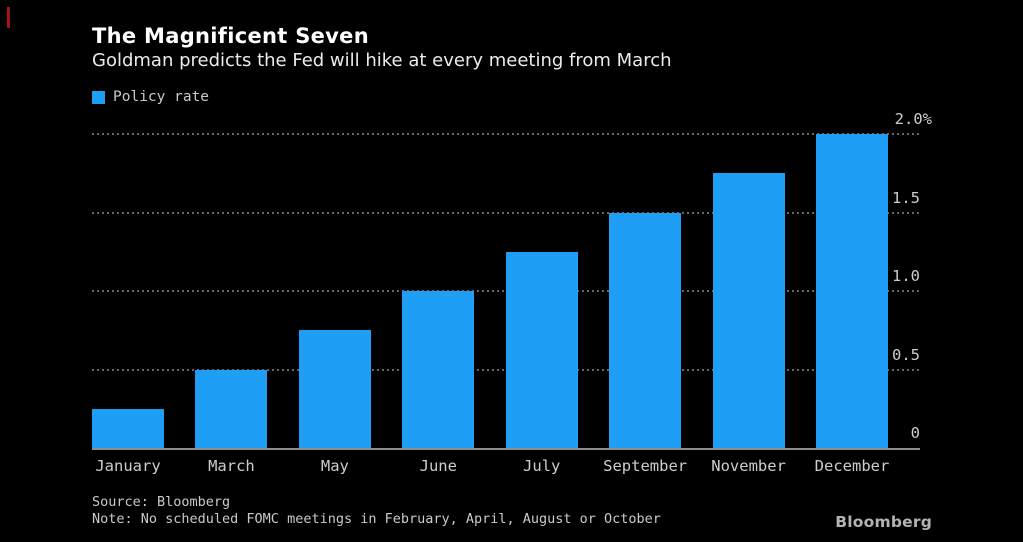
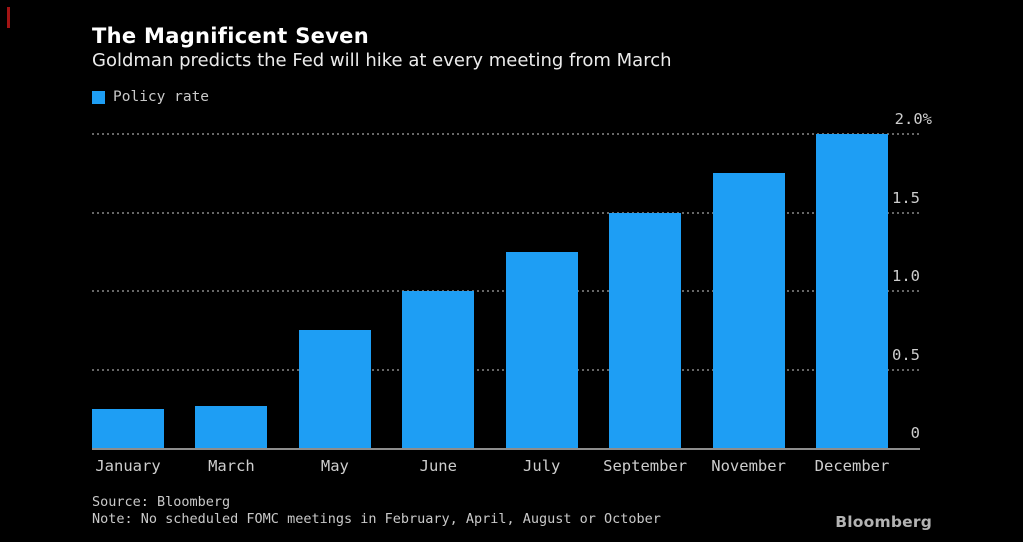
March: 0.50 -> 0.27
